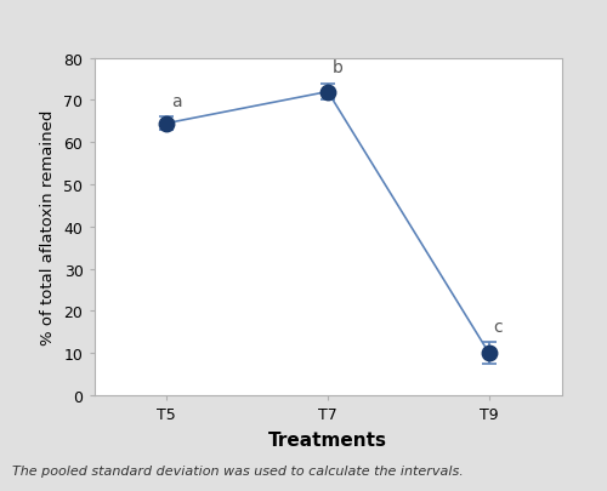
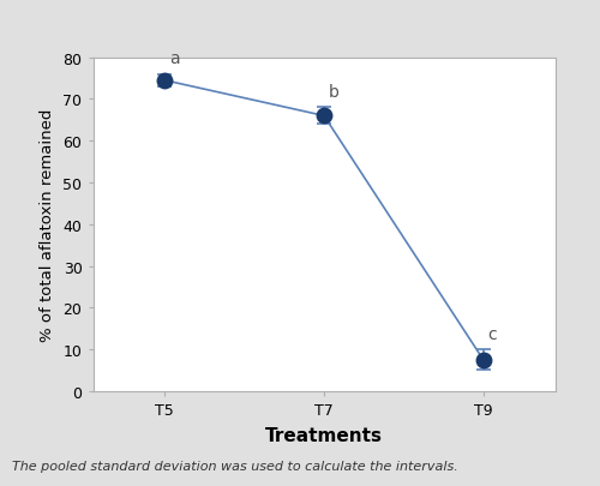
T5: 64.5 -> 74.5
T7: 72.0 -> 66.0
T9: 10.0 -> 7.5
